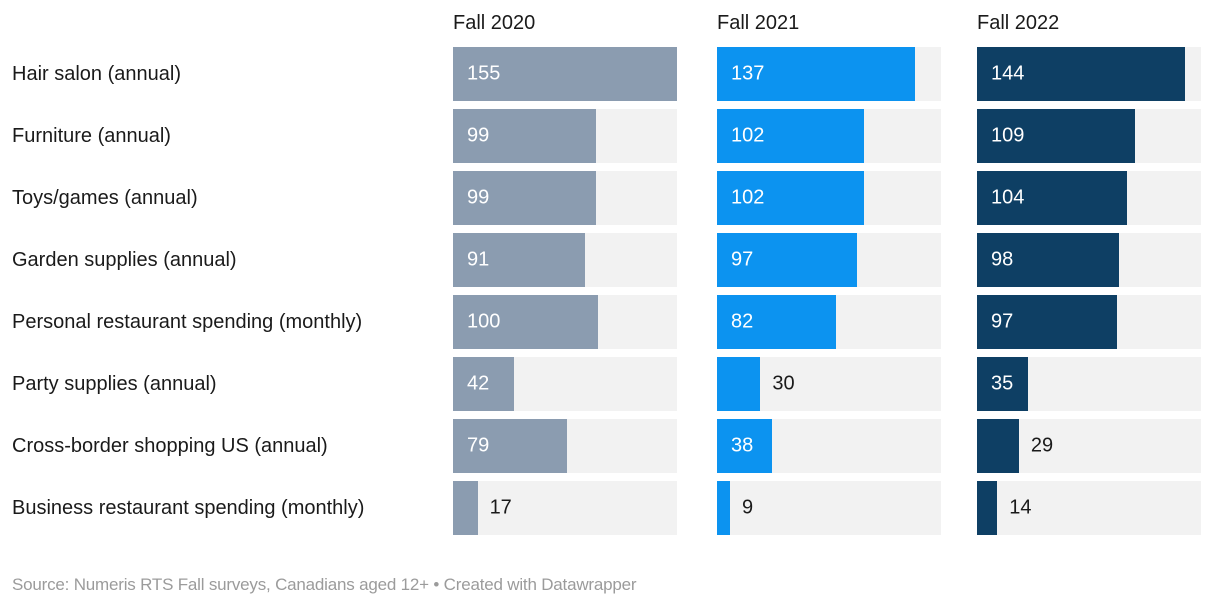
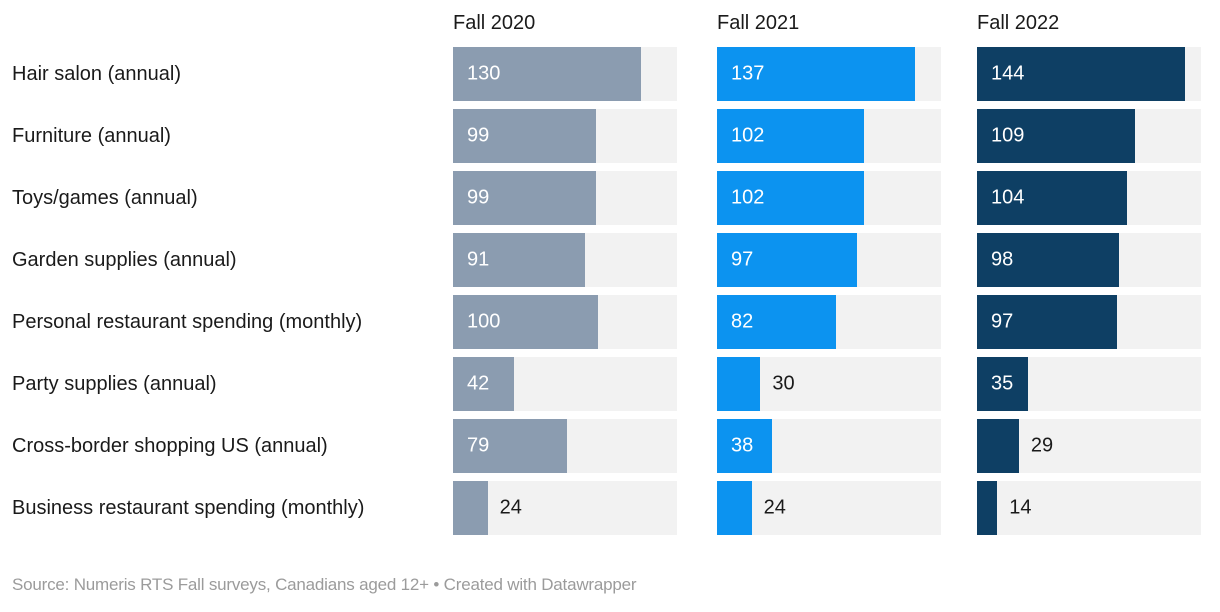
Fall 2020/Hair salon (annual): 155 -> 130
Fall 2020/Business restaurant spending (monthly): 17 -> 24
Fall 2021/Business restaurant spending (monthly): 9 -> 24
